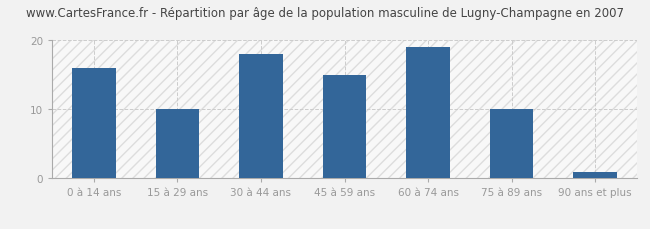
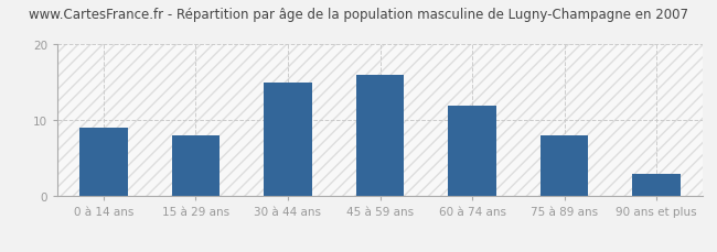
0 à 14 ans: 16 -> 9
15 à 29 ans: 10 -> 8
30 à 44 ans: 18 -> 15
45 à 59 ans: 15 -> 16
60 à 74 ans: 19 -> 12
75 à 89 ans: 10 -> 8
90 ans et plus: 1 -> 3
